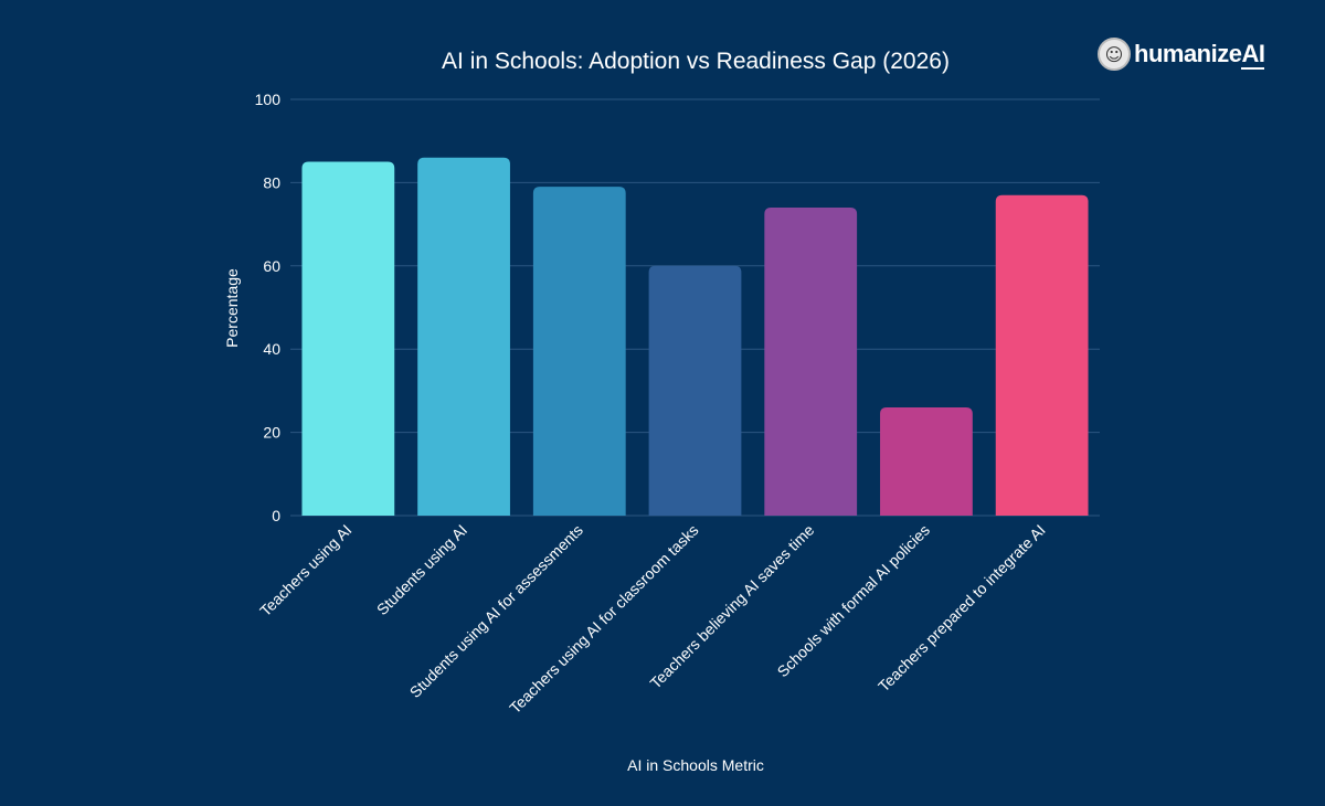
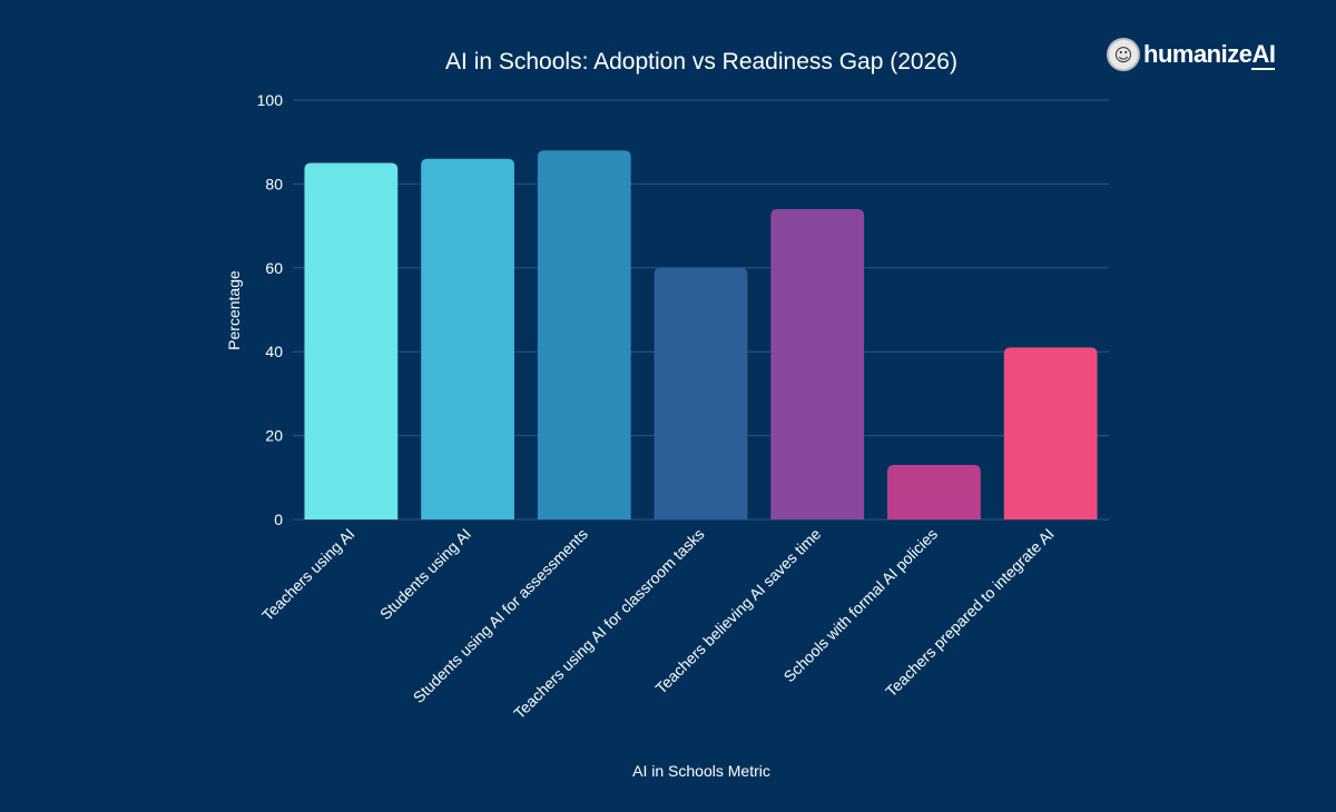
Students using AI for assessments: 79 -> 88
Schools with formal AI policies: 26 -> 13
Teachers prepared to integrate AI: 77 -> 41
